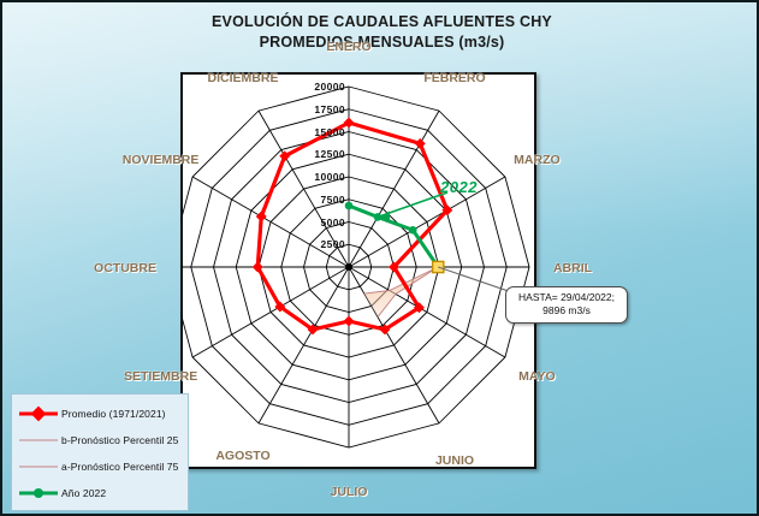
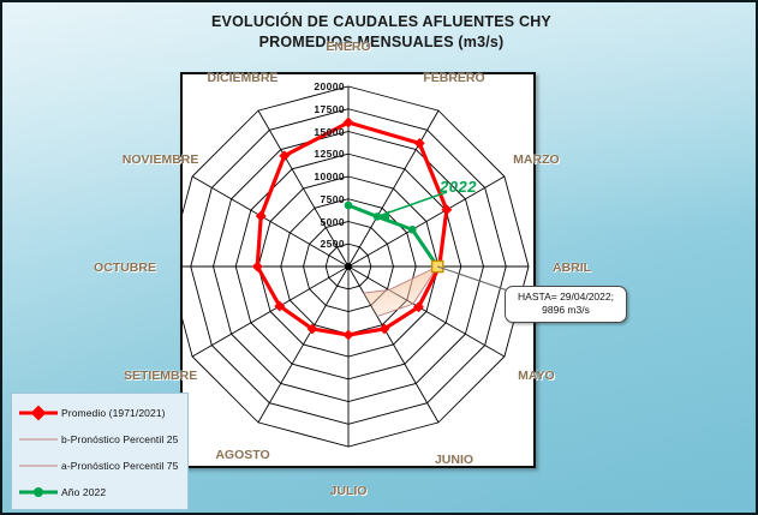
Promedio (1971/2021)/ABRIL: 5000 -> 10000
a-Pronóstico Percentil 75/MAYO: 6000 -> 8000
Promedio (1971/2021)/JULIO: 6000 -> 8000
